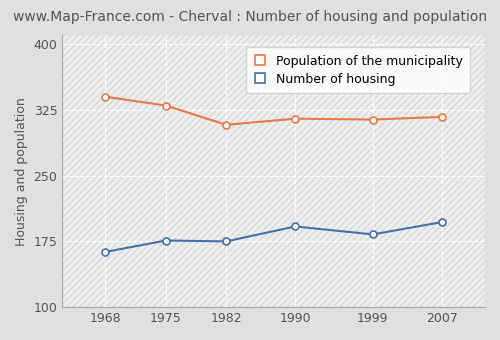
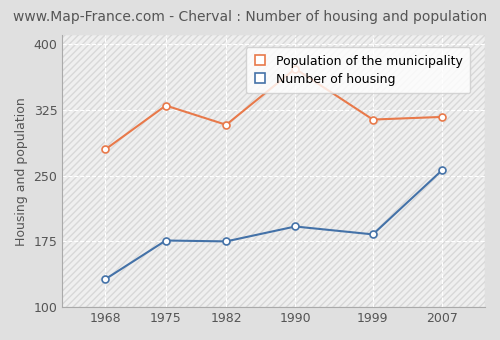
Number of housing/1968: 163 -> 132
Population of the municipality/1968: 340 -> 280
Population of the municipality/1990: 315 -> 372
Number of housing/2007: 197 -> 256
